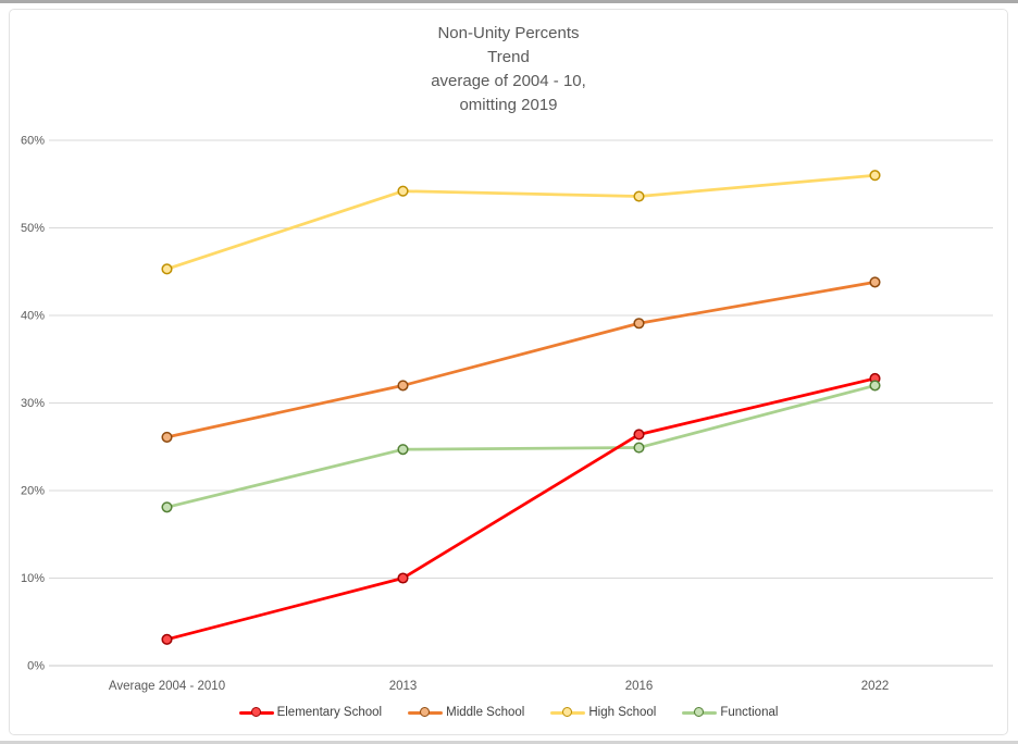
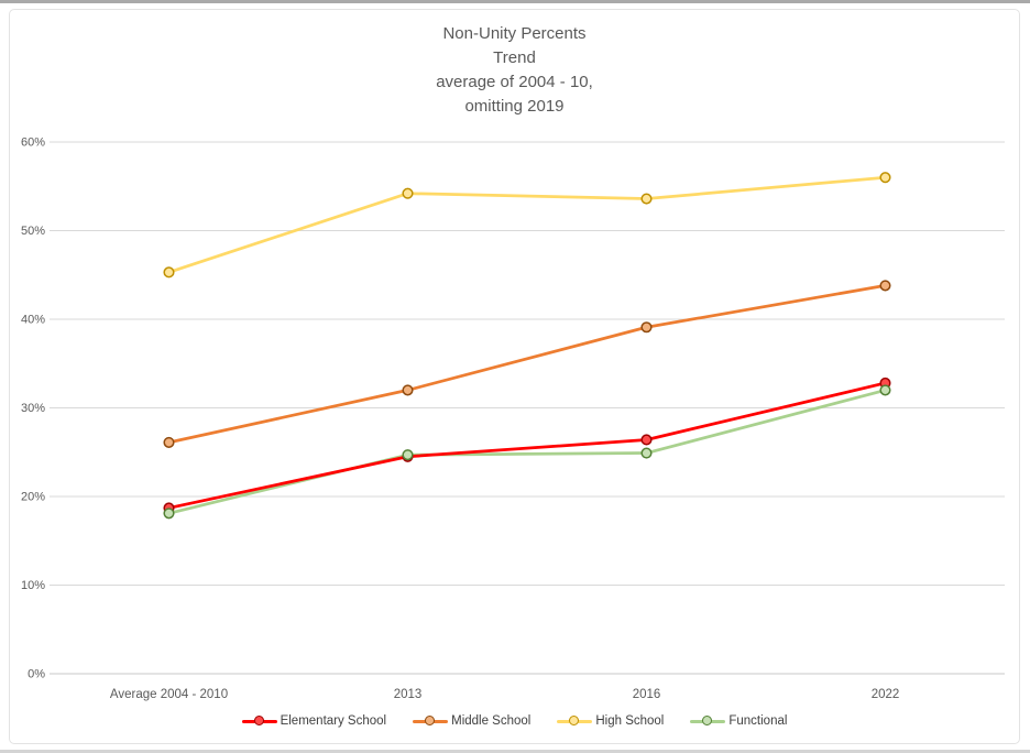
Elementary School/Average 2004 - 2010: 3% -> 19%
Elementary School/2013: 10% -> 24%
